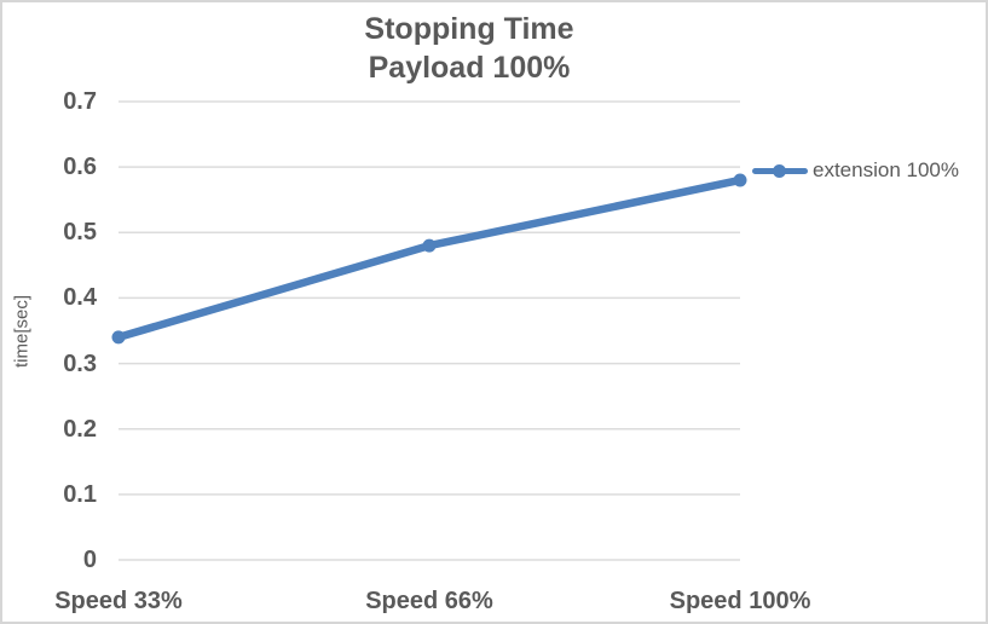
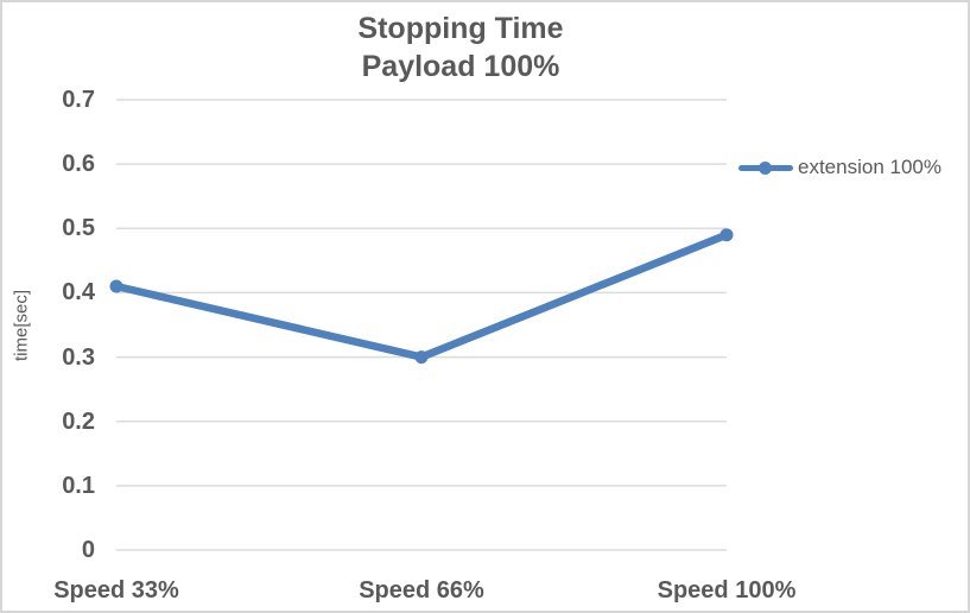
Speed 33%: 0.34 -> 0.41
Speed 66%: 0.48 -> 0.30
Speed 100%: 0.58 -> 0.49
